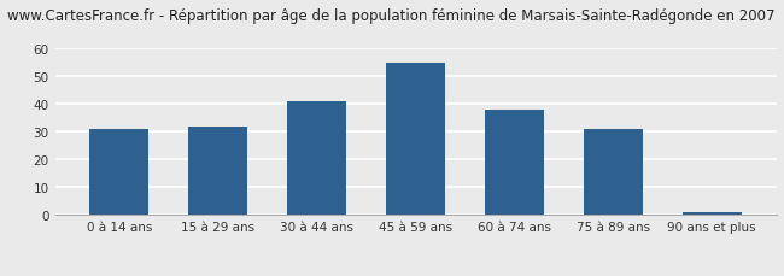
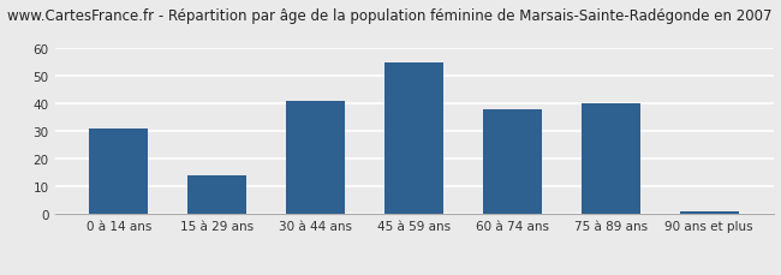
15 à 29 ans: 32 -> 14
75 à 89 ans: 31 -> 40
